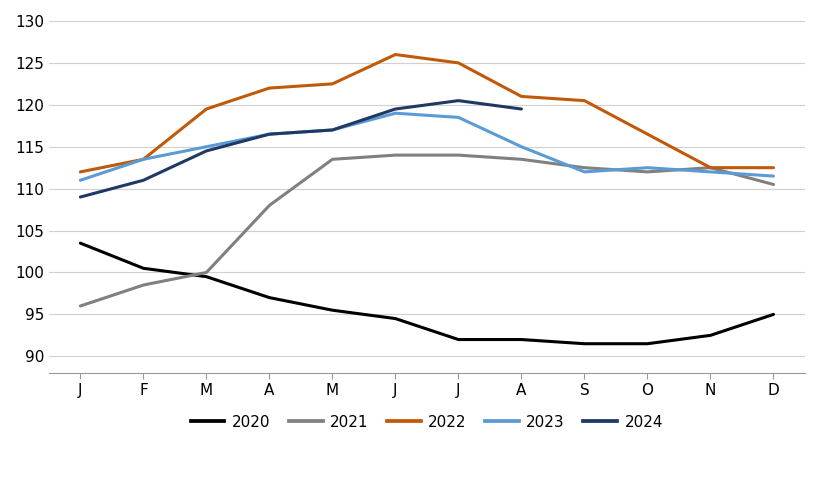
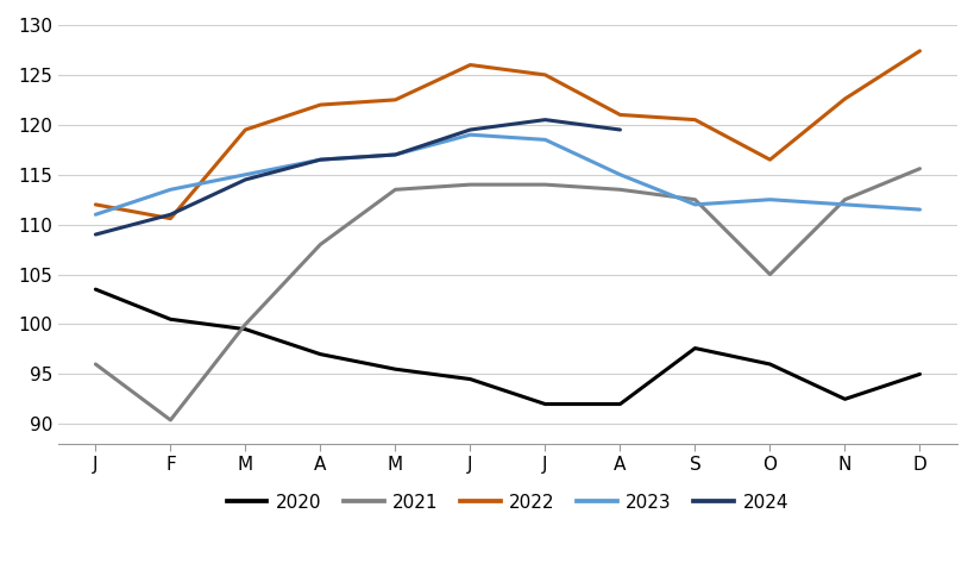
2021/F: 98.5 -> 90.4
2022/F: 113.5 -> 110.6
2020/S: 91.5 -> 97.6
2020/O: 91.5 -> 96.0
2021/O: 112.0 -> 105.0
2022/N: 112.5 -> 122.6
2021/D: 110.5 -> 115.6
2022/D: 112.5 -> 127.4
